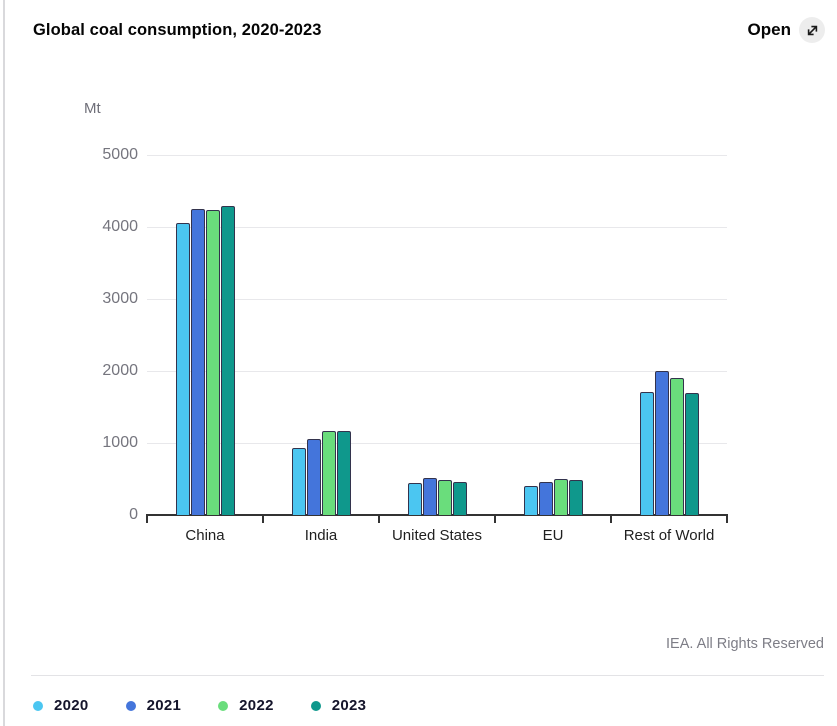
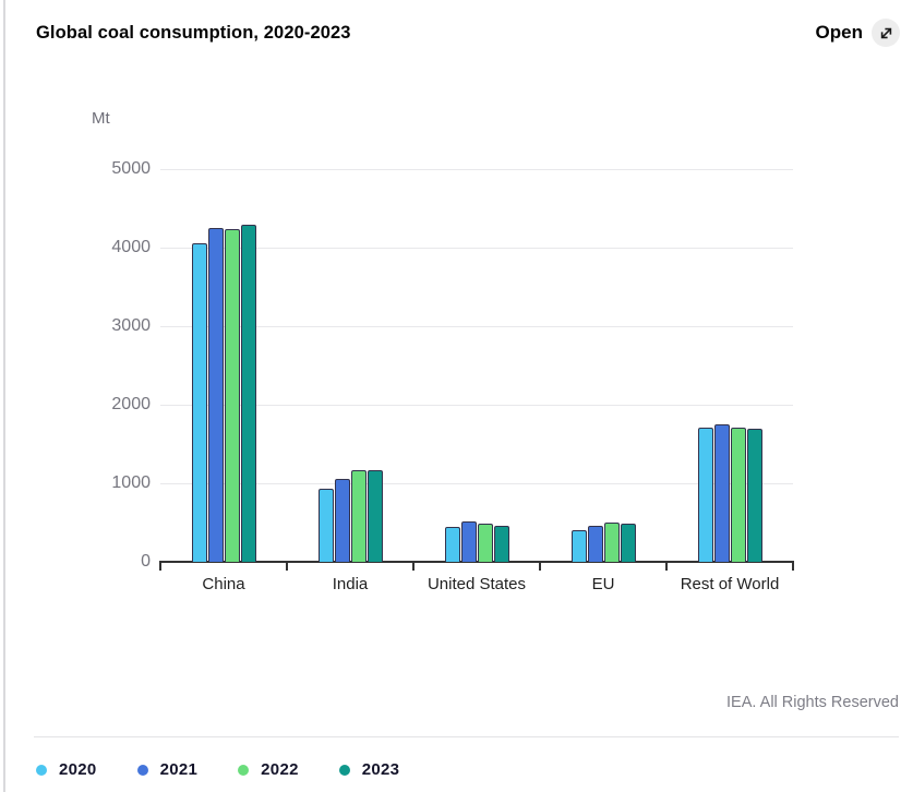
2021/Rest of World: 2000 -> 1700
2022/Rest of World: 1900 -> 1700
